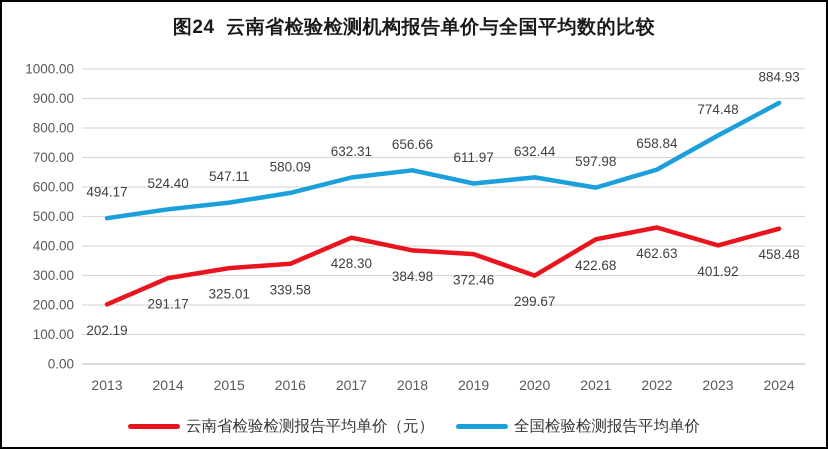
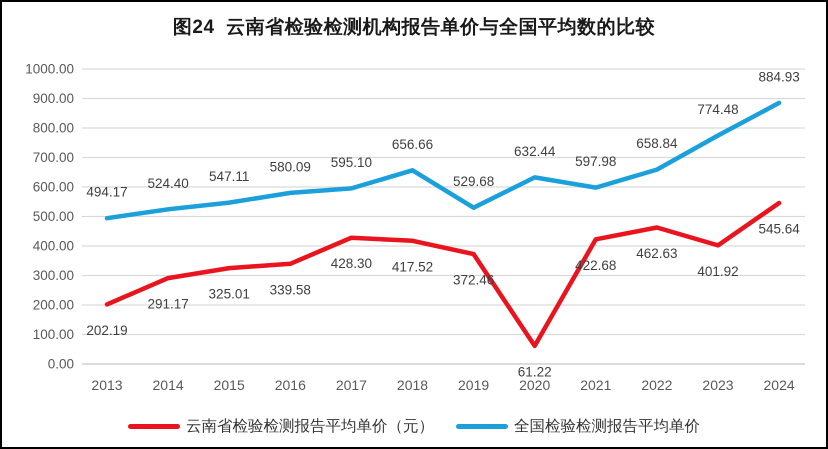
全国检验检测报告平均单价/2017: 632.31 -> 595.10
云南省检验检测报告平均单价（元）/2018: 384.98 -> 417.52
全国检验检测报告平均单价/2019: 611.97 -> 529.68
云南省检验检测报告平均单价（元）/2020: 299.67 -> 61.22
云南省检验检测报告平均单价（元）/2024: 458.48 -> 545.64
